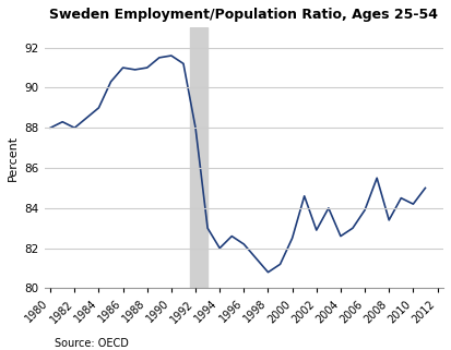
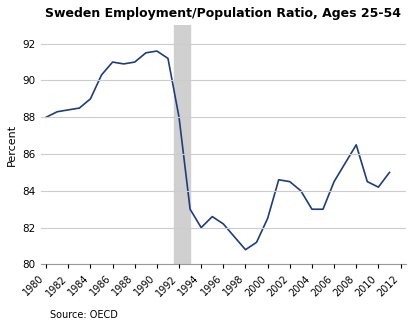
1982: 88.0 -> 88.4
2002: 82.9 -> 84.5
2004: 82.6 -> 83.0
2006: 83.9 -> 84.5
2008: 83.4 -> 86.5
